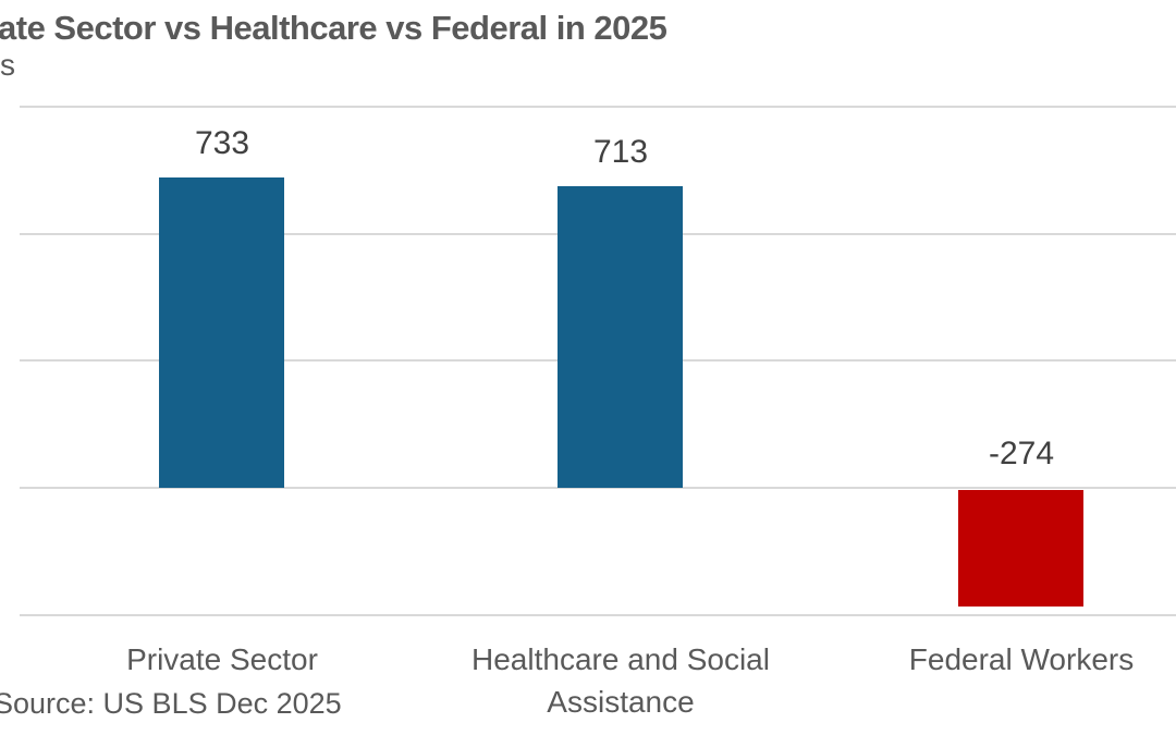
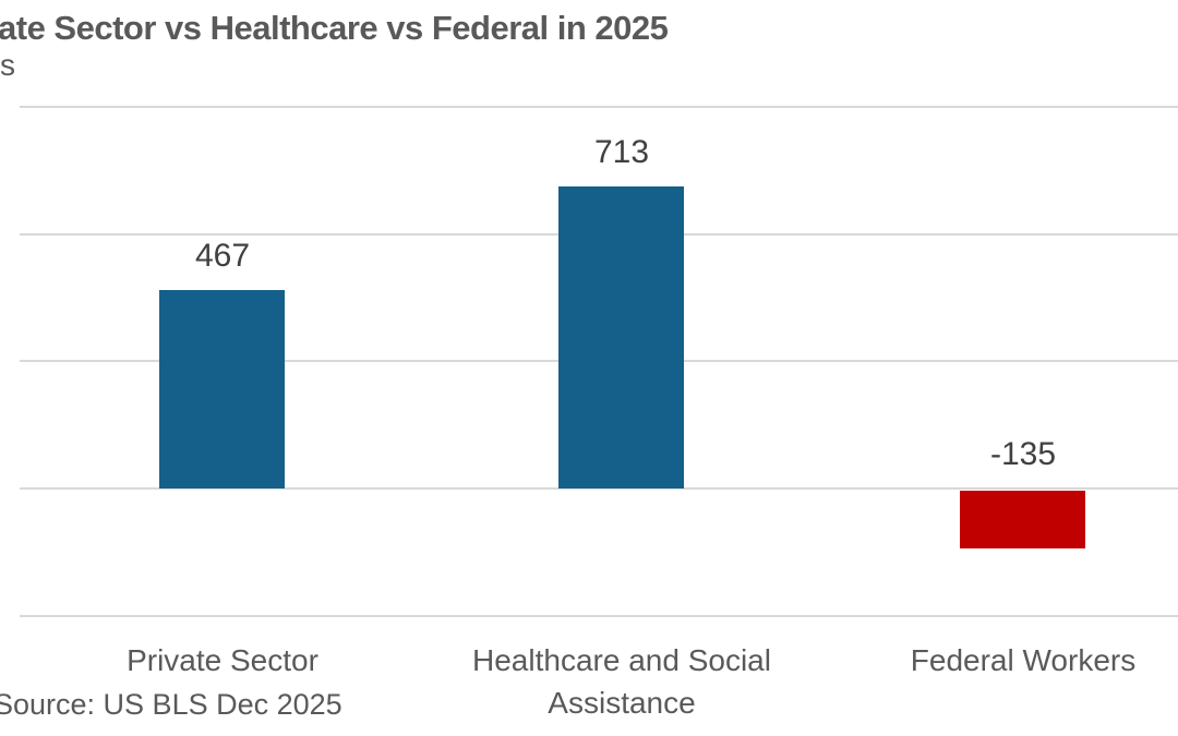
Private Sector: 733 -> 467
Federal Workers: -274 -> -135
